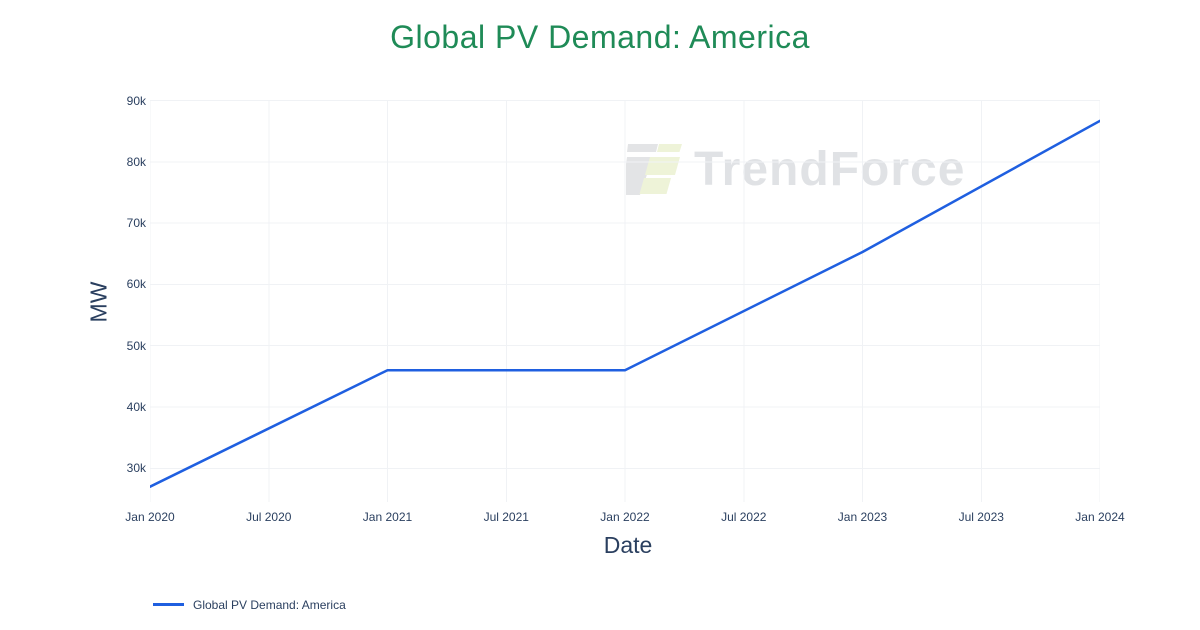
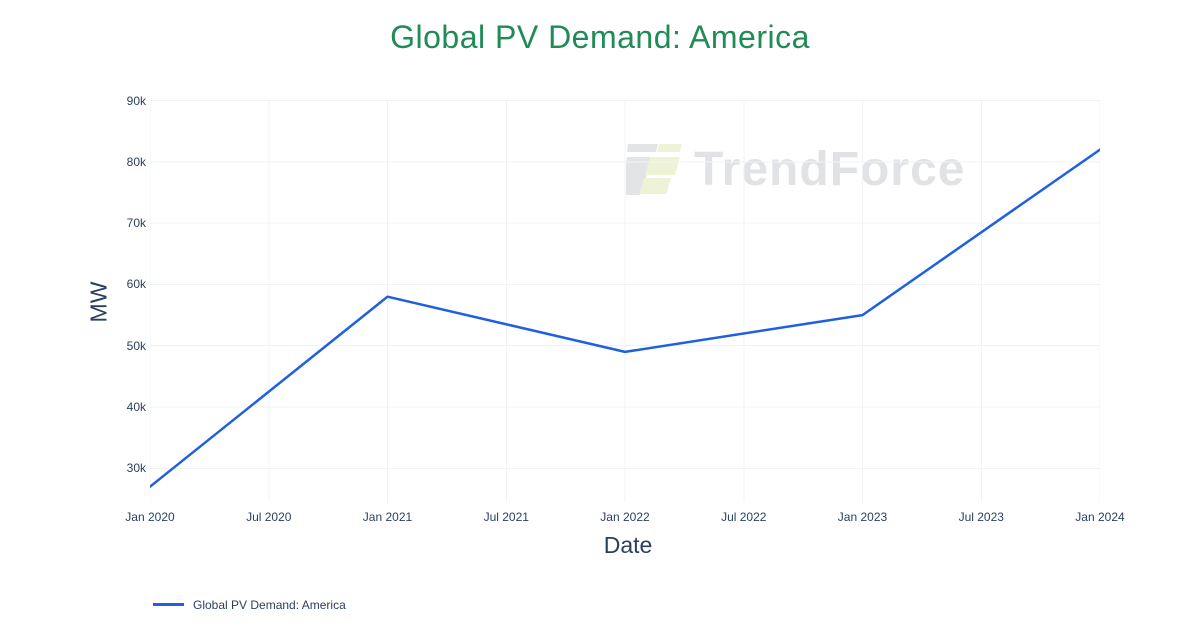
Jan 2021: 46k -> 58k
Jan 2022: 46k -> 49k
Jan 2023: 65k -> 55k
Jan 2024: 87k -> 82k
